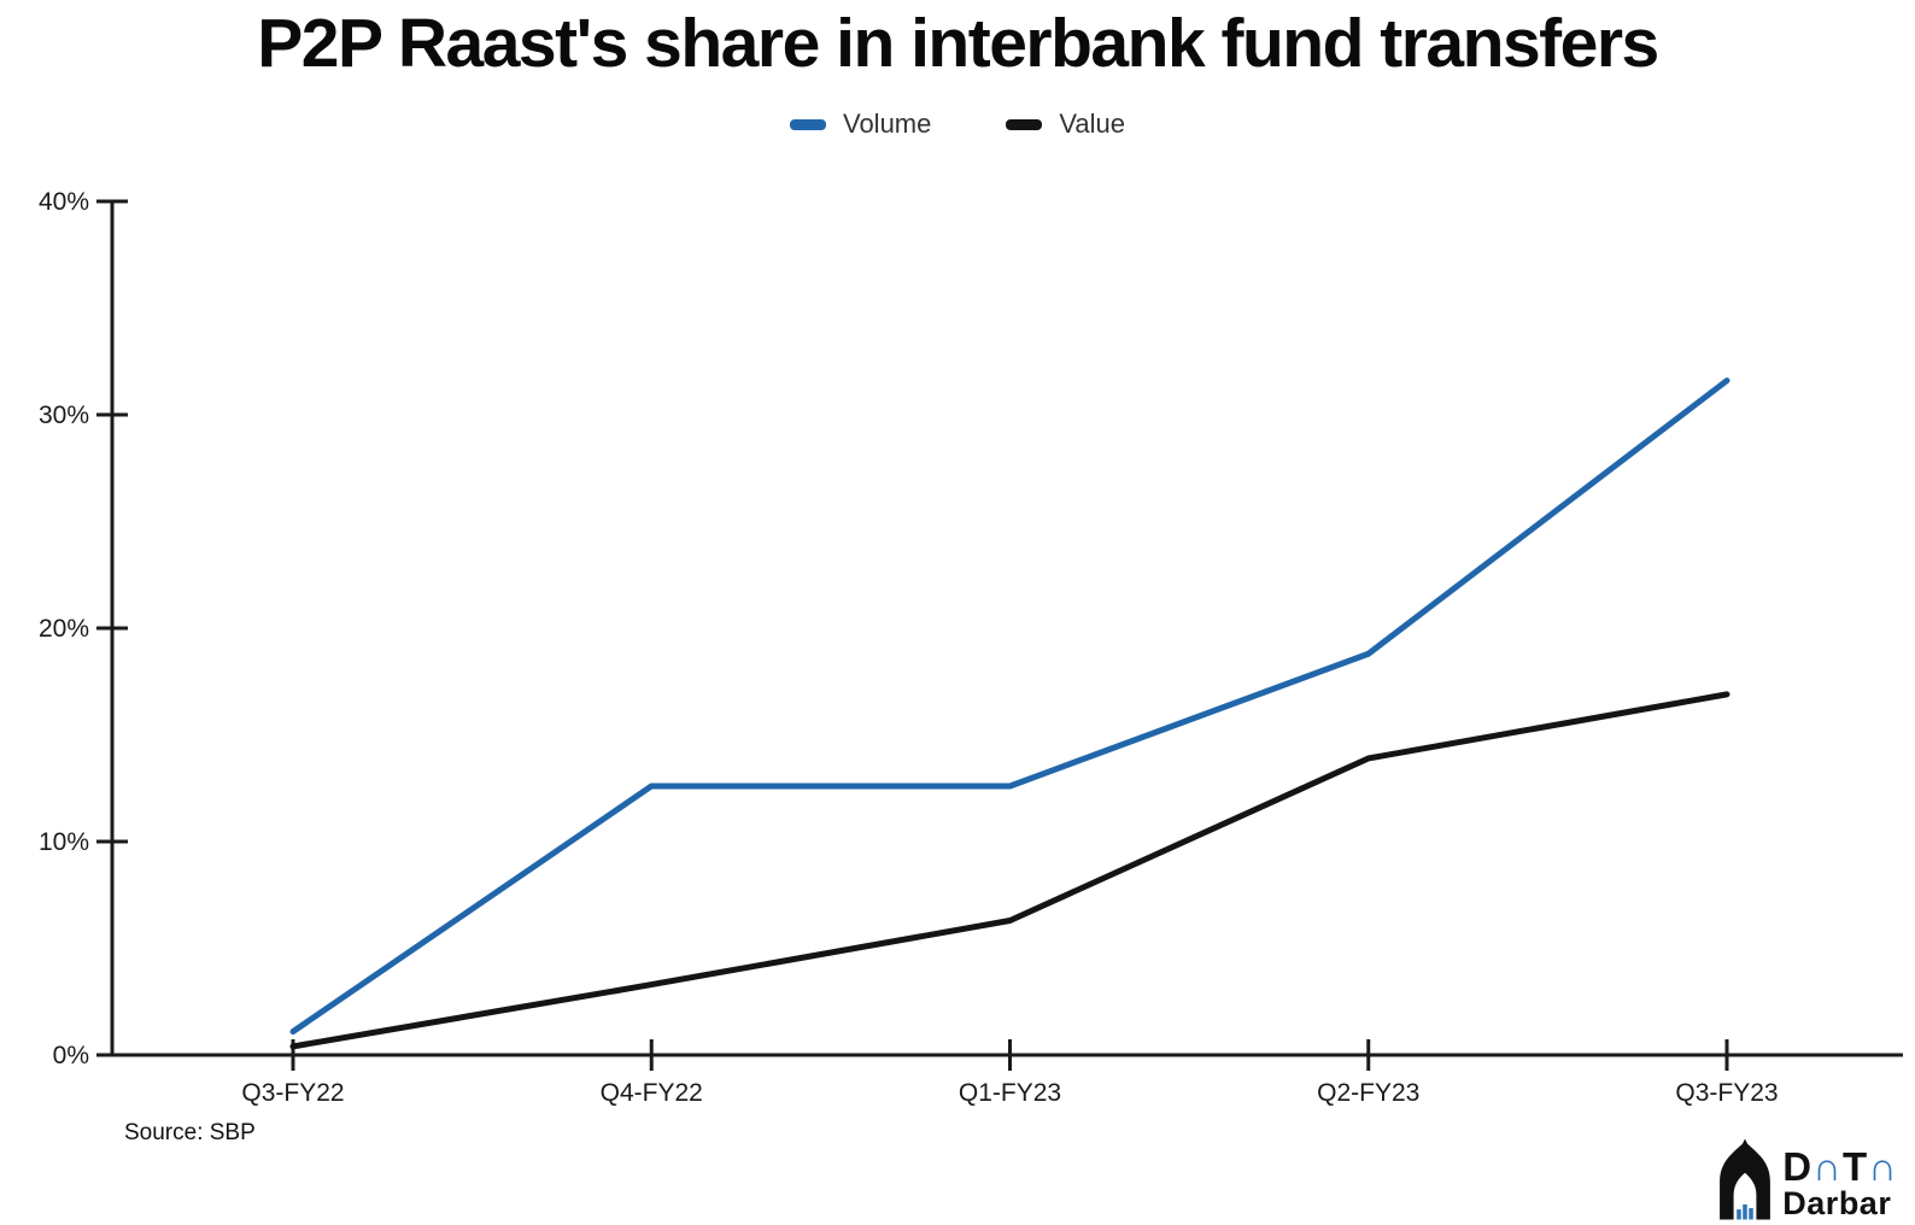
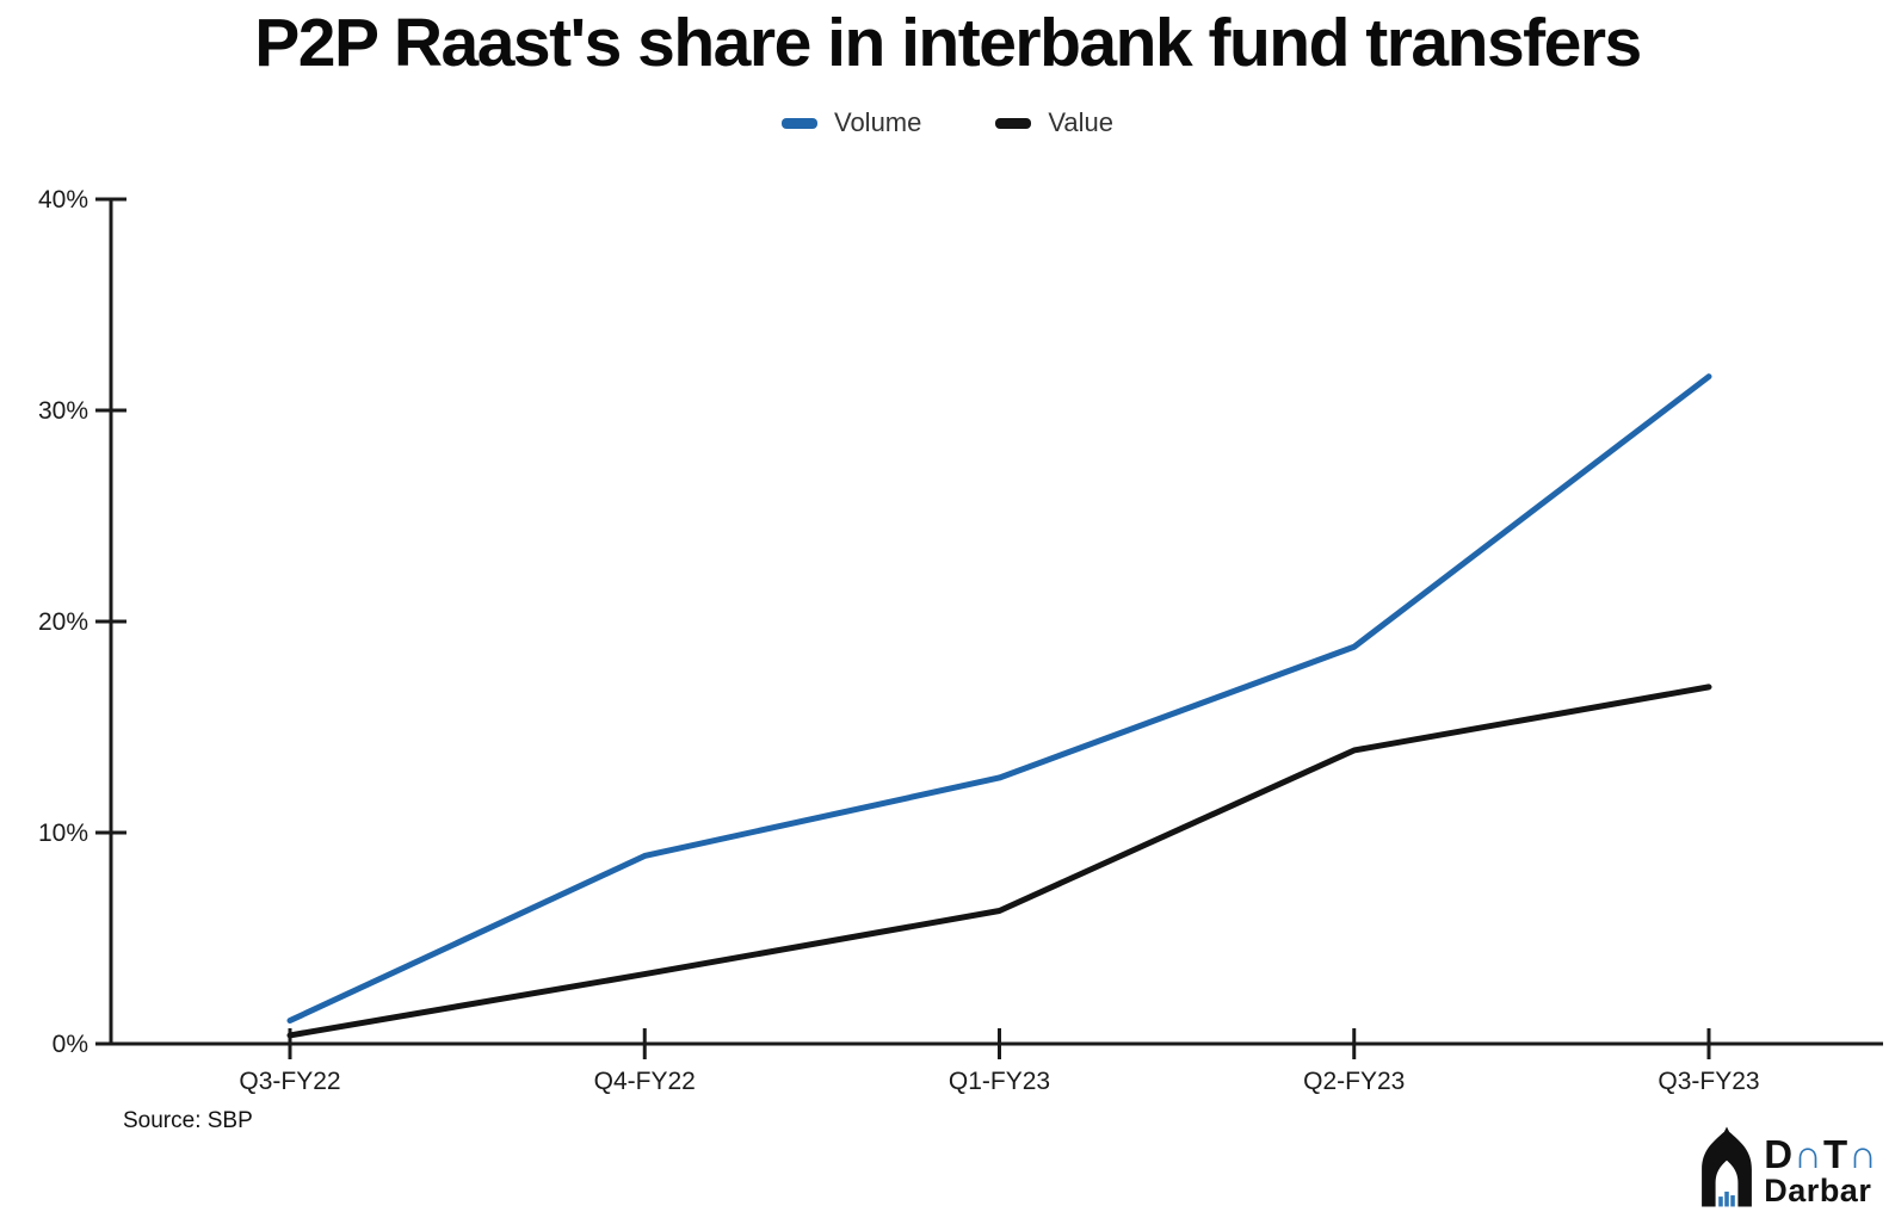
Volume/Q4-FY22: 12.6% -> 8.9%
